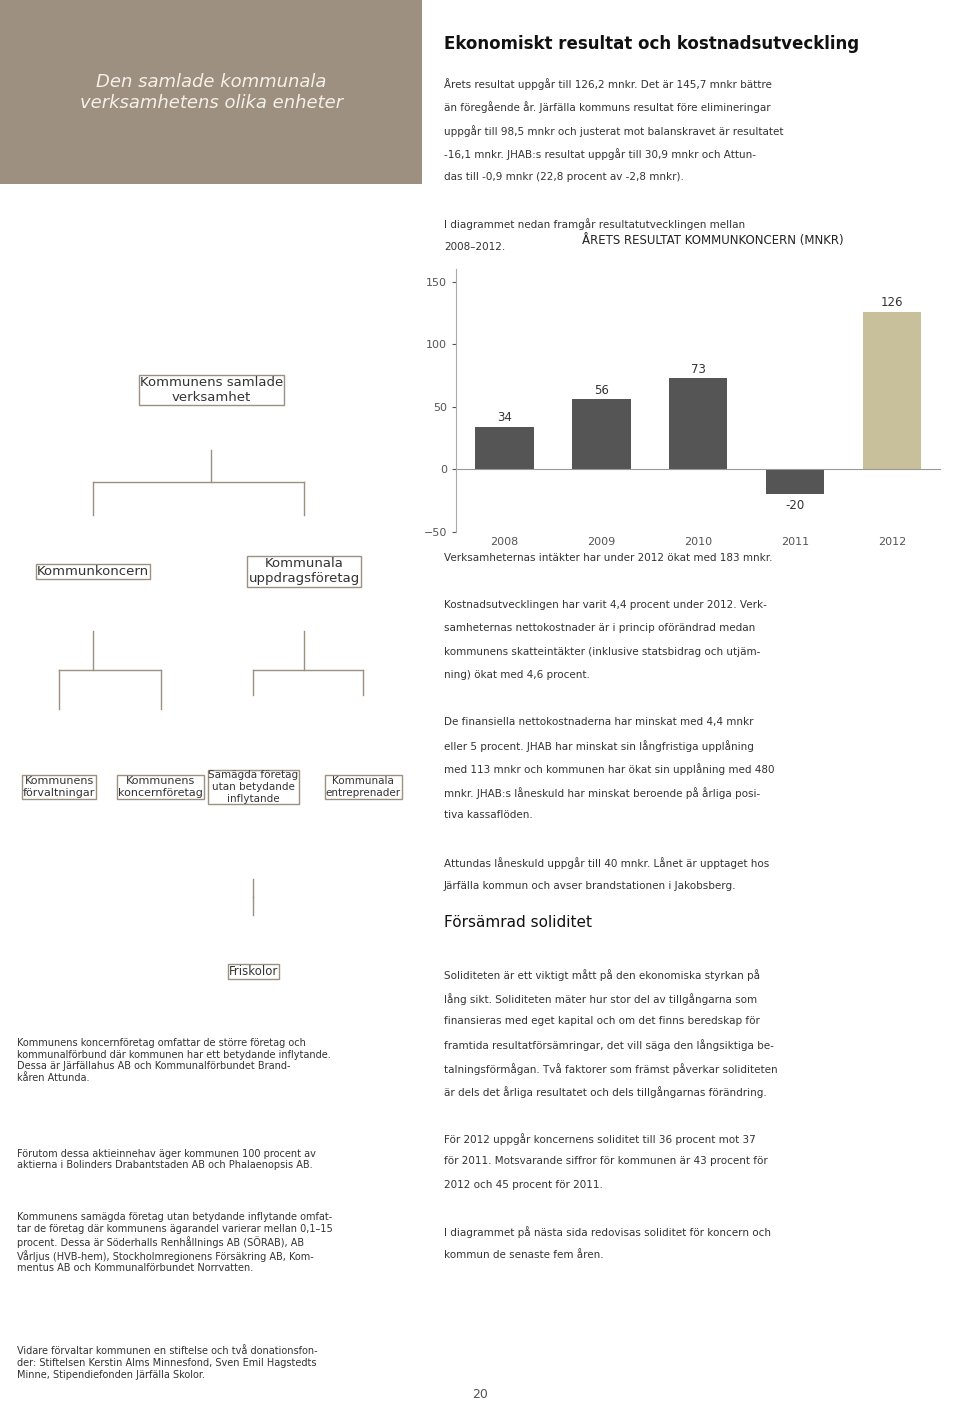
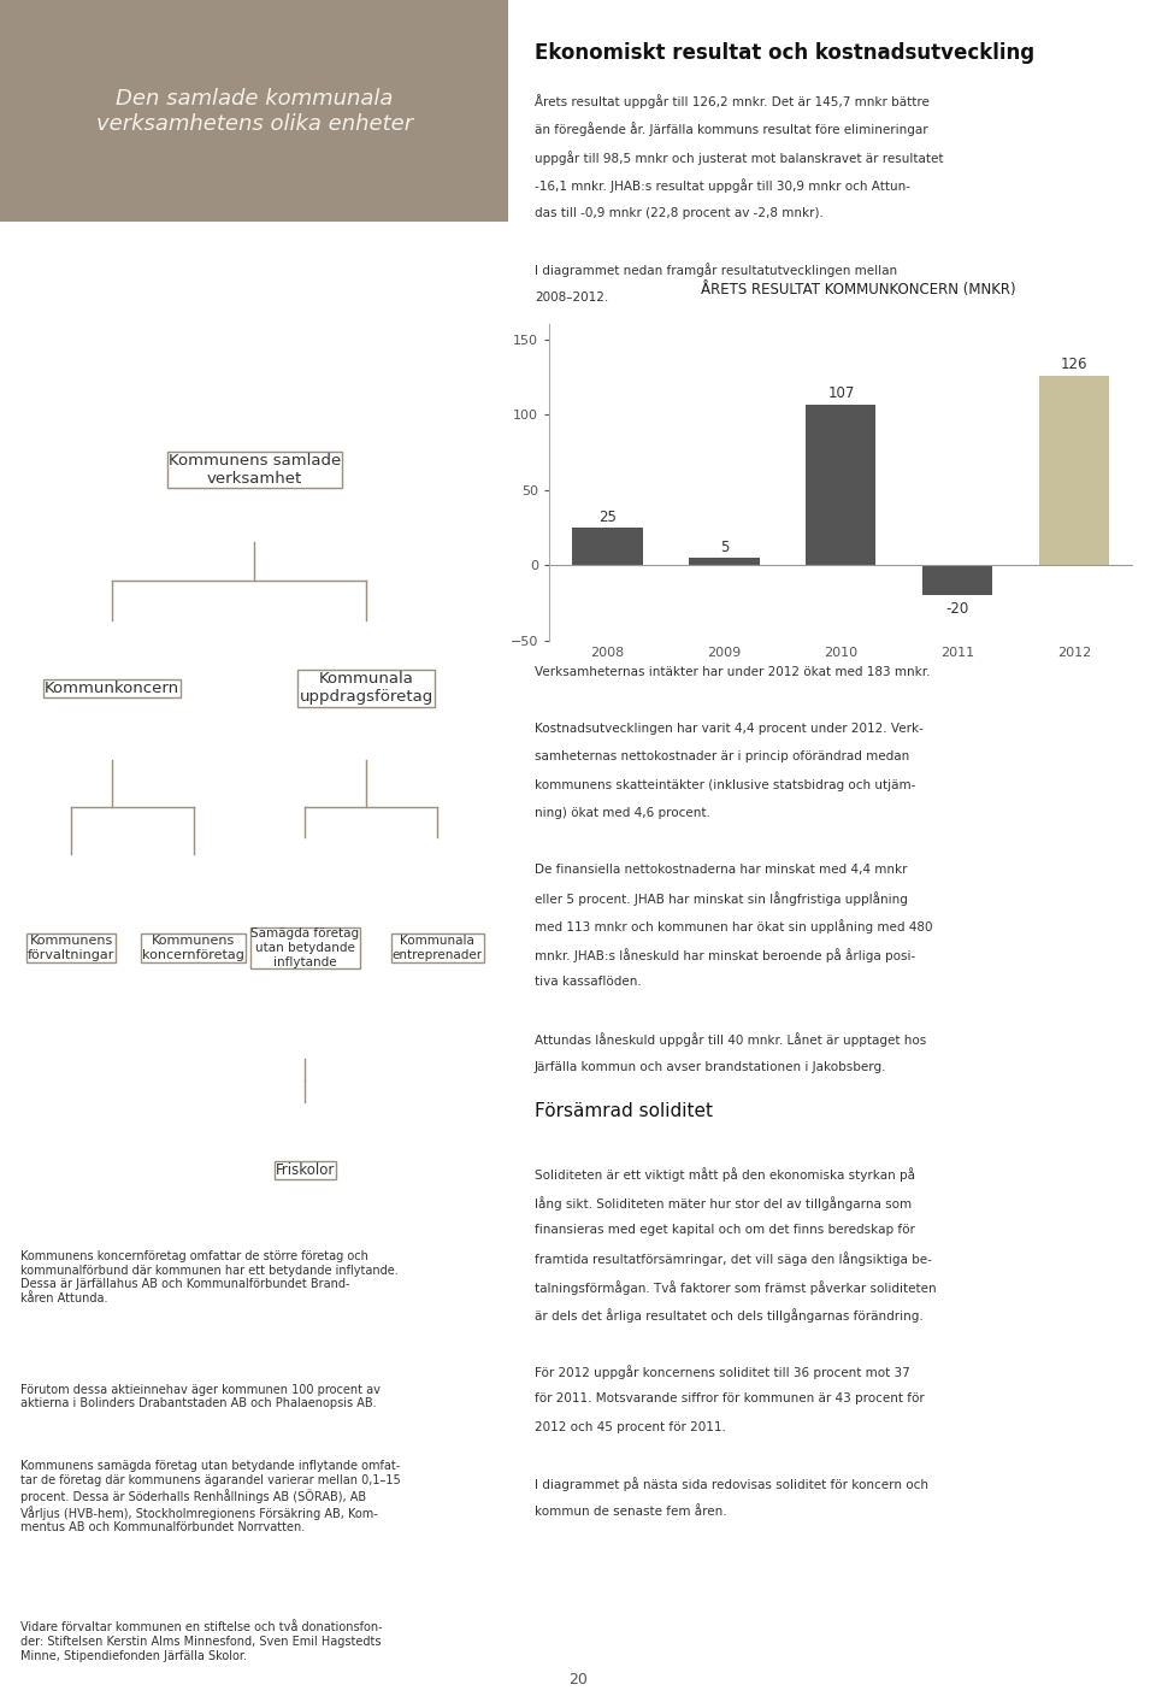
2008: 34 -> 25
2009: 56 -> 5
2010: 73 -> 107
